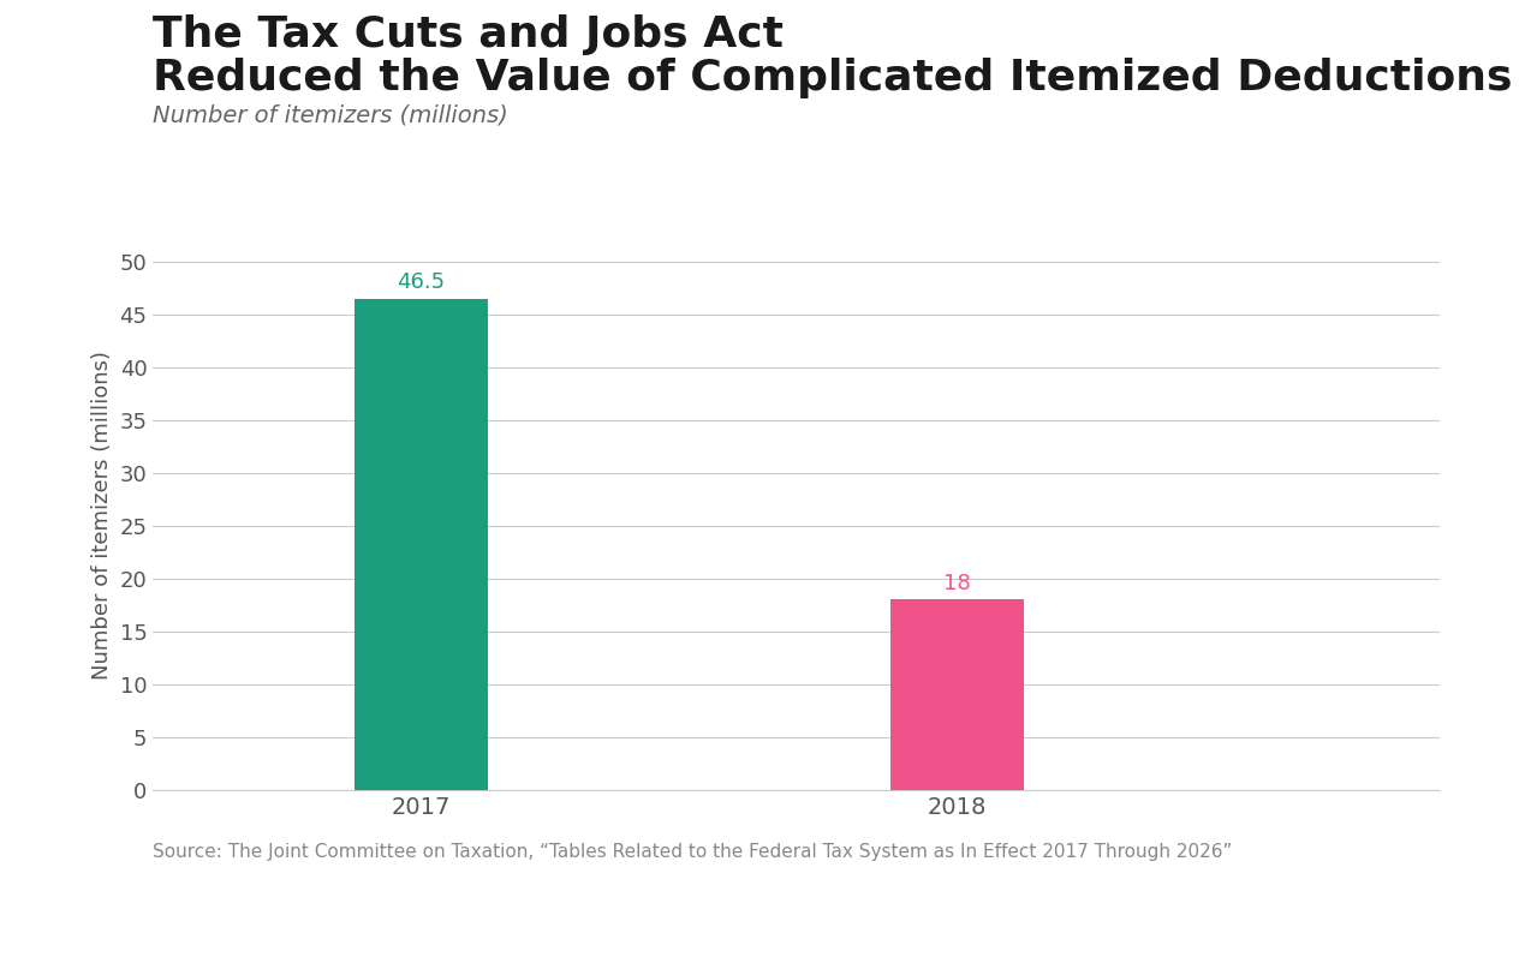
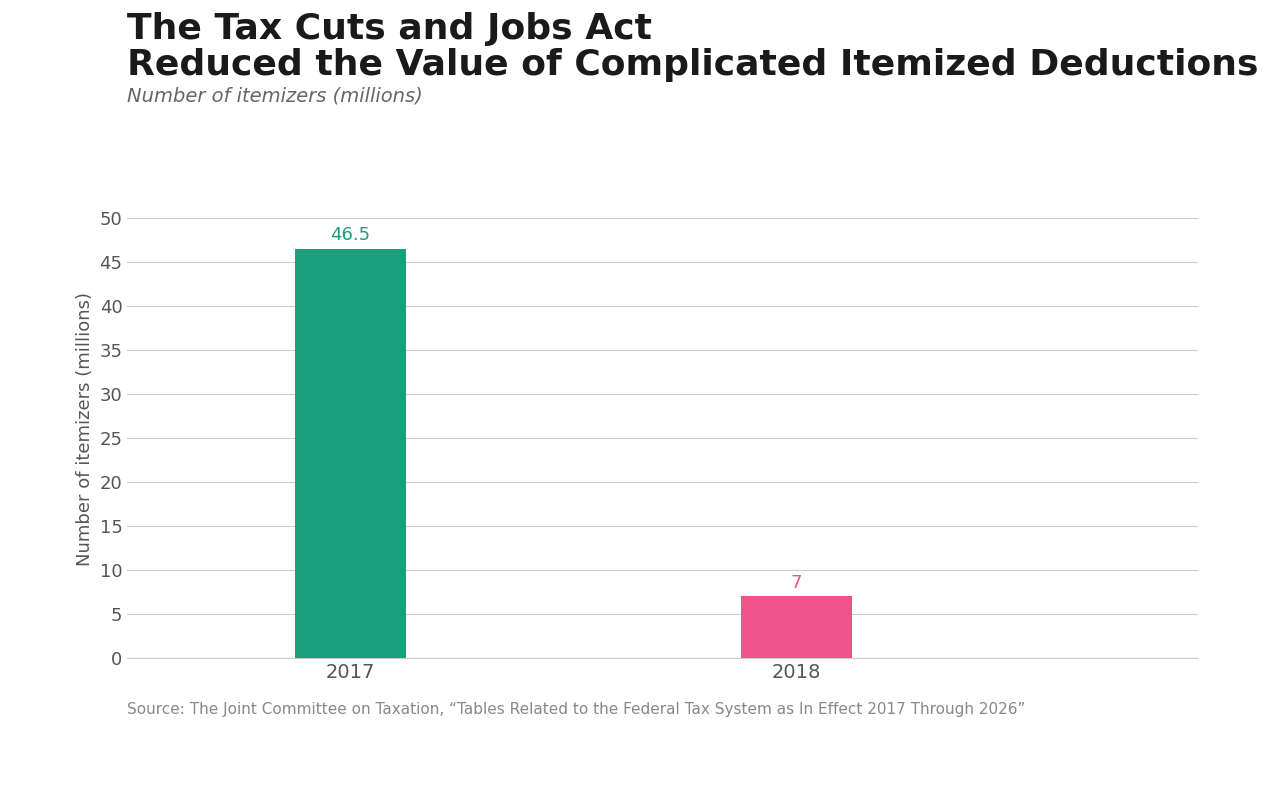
2018: 18 -> 7
